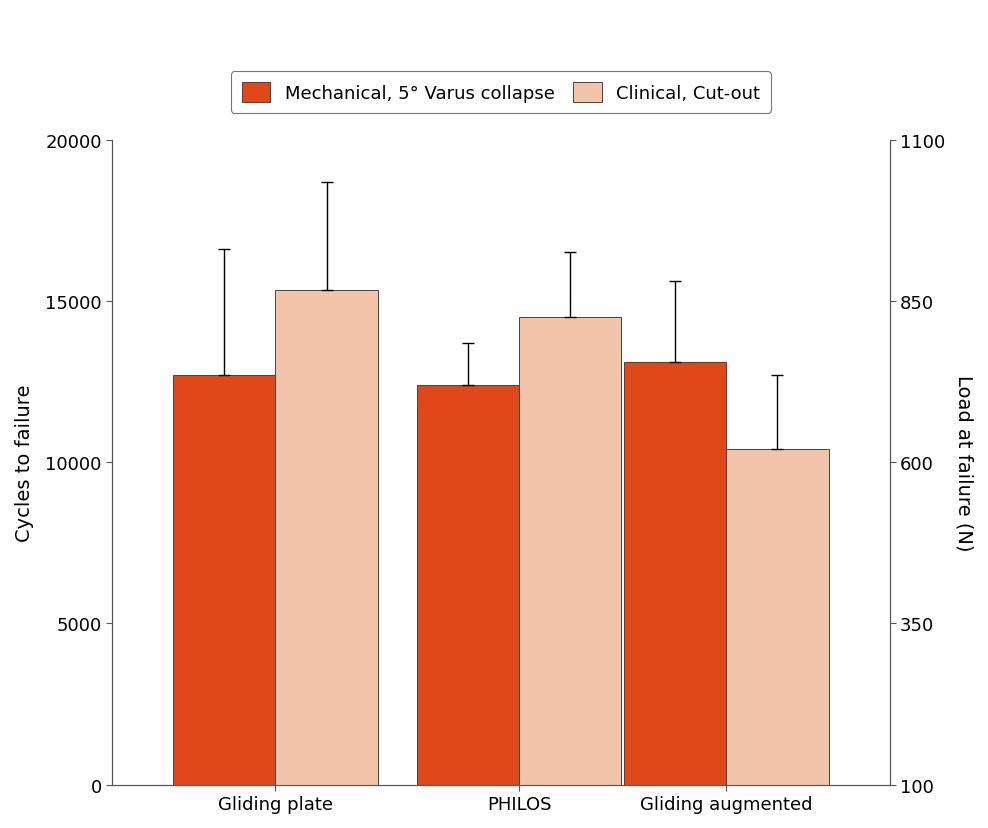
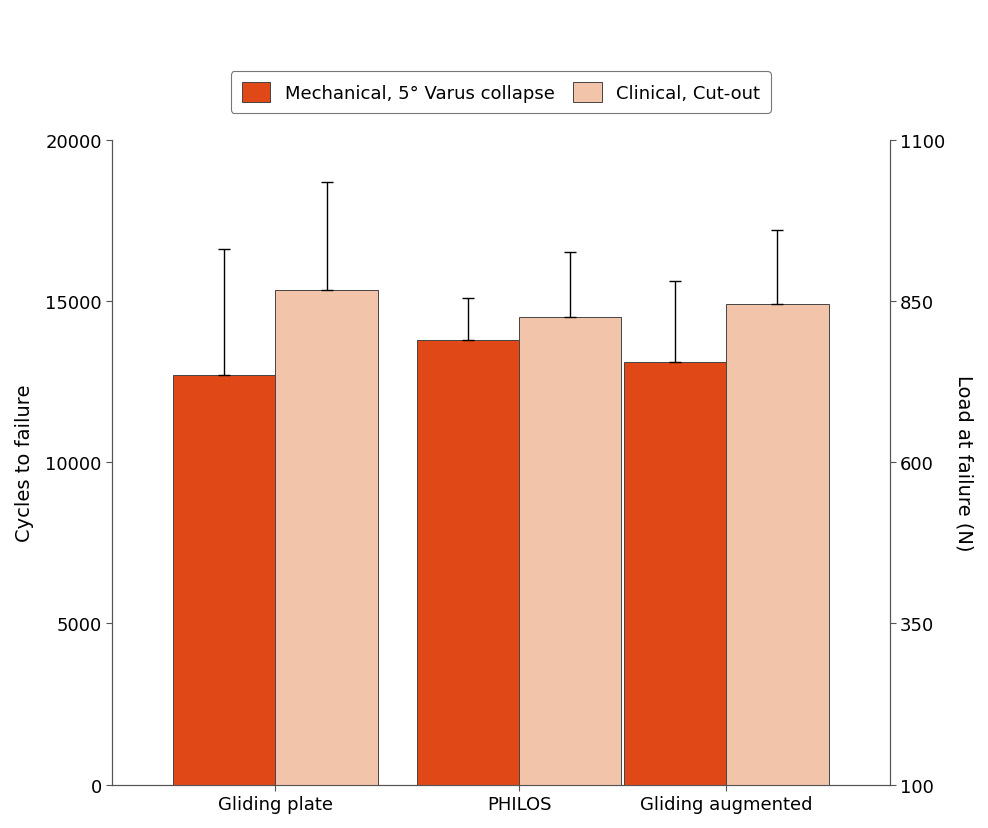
Mechanical, 5° Varus collapse/PHILOS: 12400 -> 13800
Clinical, Cut-out/Gliding augmented: 10400 -> 14900
